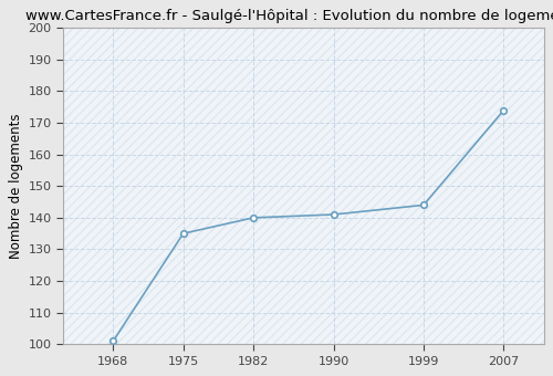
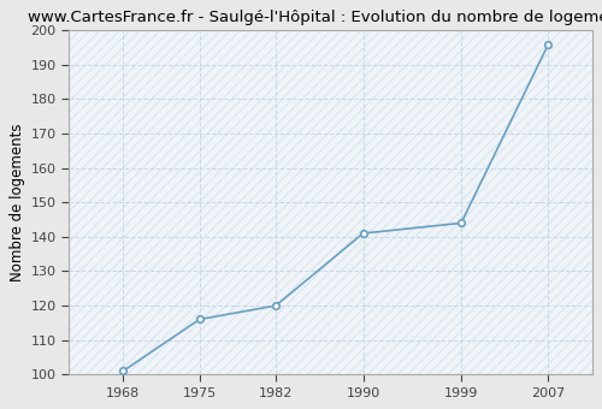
1975: 135 -> 116
1982: 140 -> 120
2007: 174 -> 196
